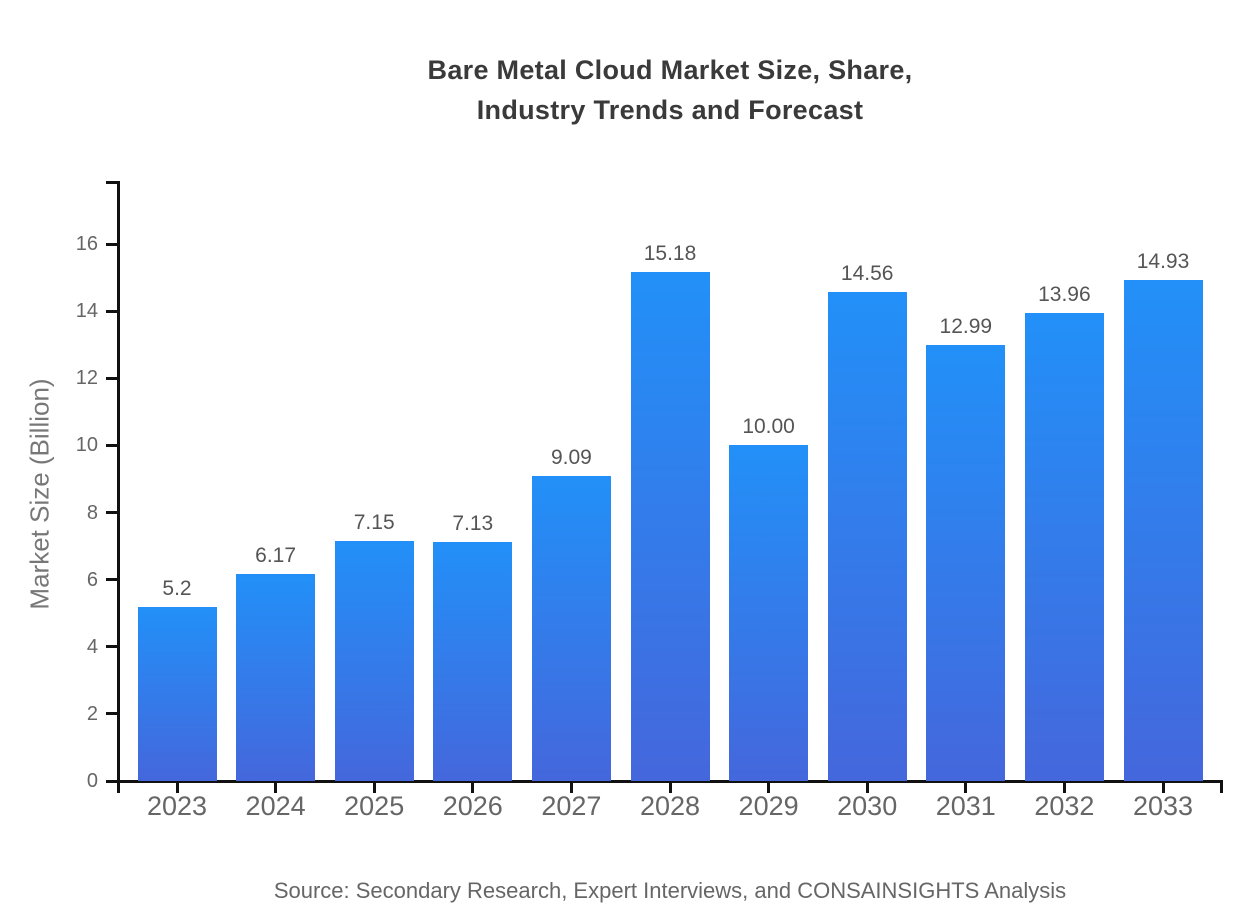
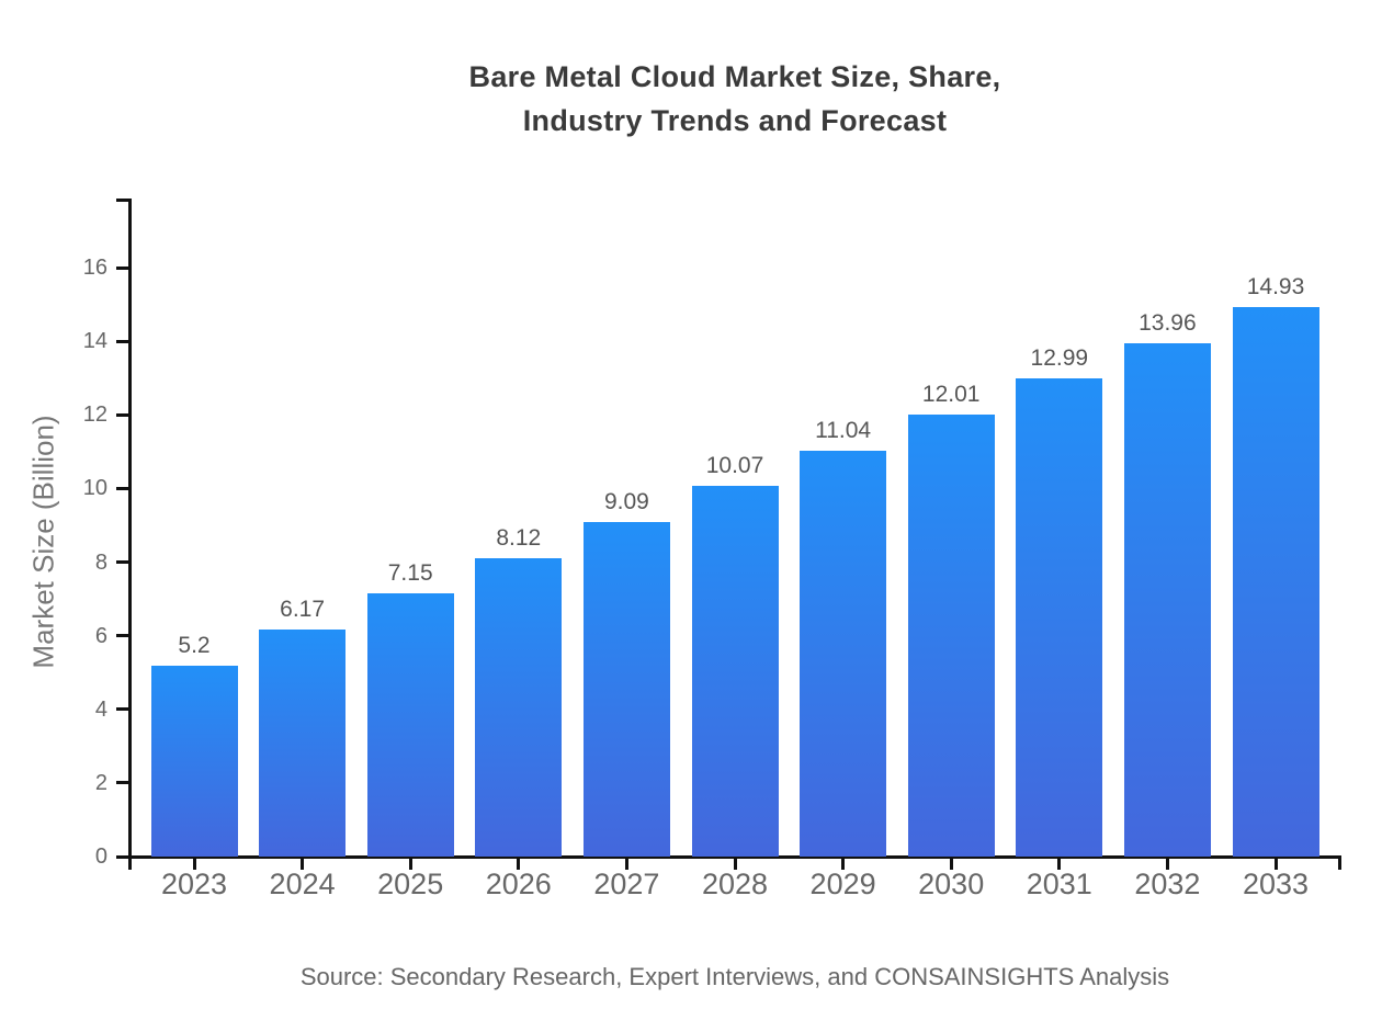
2026: 7.13 -> 8.12
2028: 15.18 -> 10.07
2029: 10.00 -> 11.04
2030: 14.56 -> 12.01
